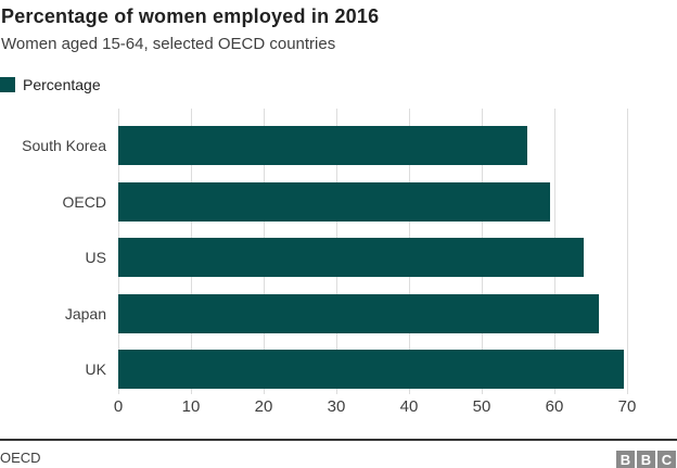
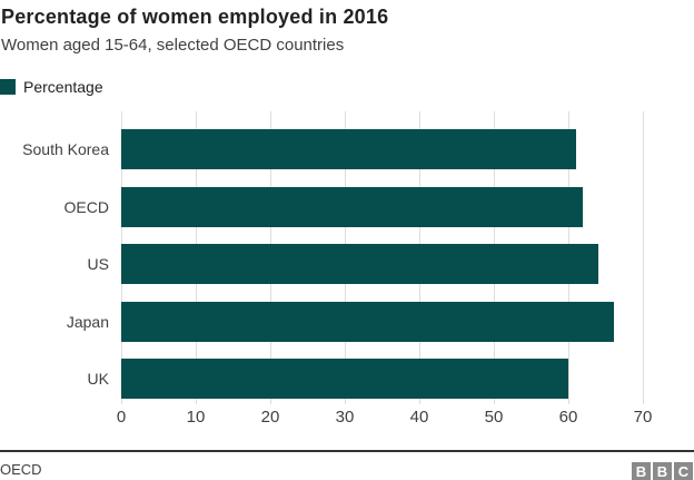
South Korea: 56 -> 61
OECD: 59 -> 62
UK: 70 -> 60
